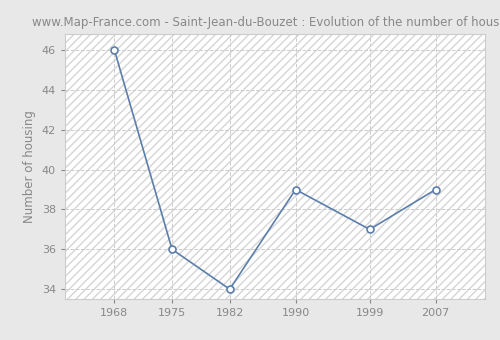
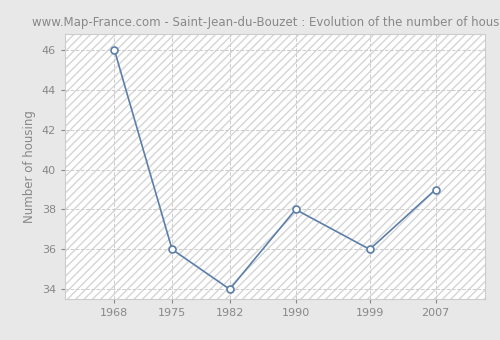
1990: 39 -> 38
1999: 37 -> 36
